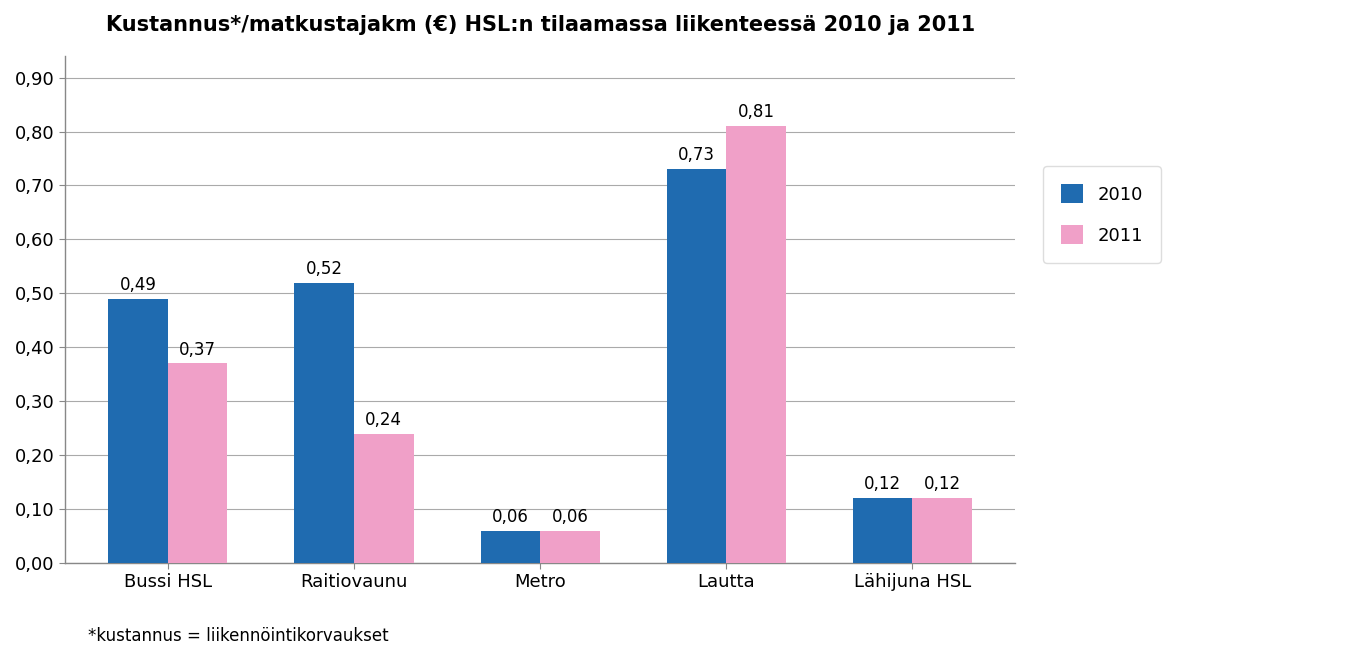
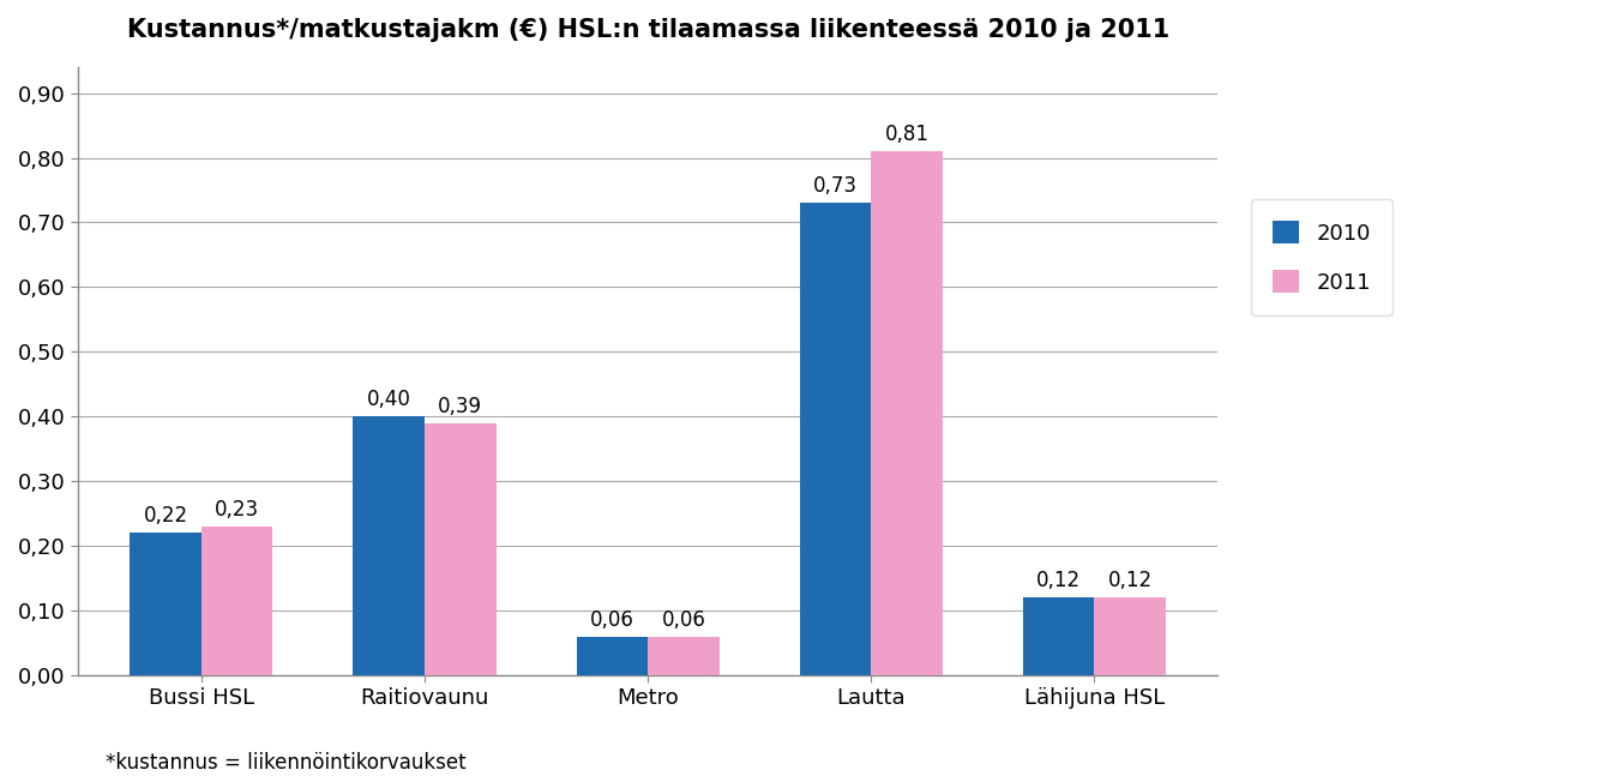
2010/Bussi HSL: 0,49 -> 0,22
2011/Bussi HSL: 0,37 -> 0,23
2010/Raitiovaunu: 0,52 -> 0,40
2011/Raitiovaunu: 0,24 -> 0,39
